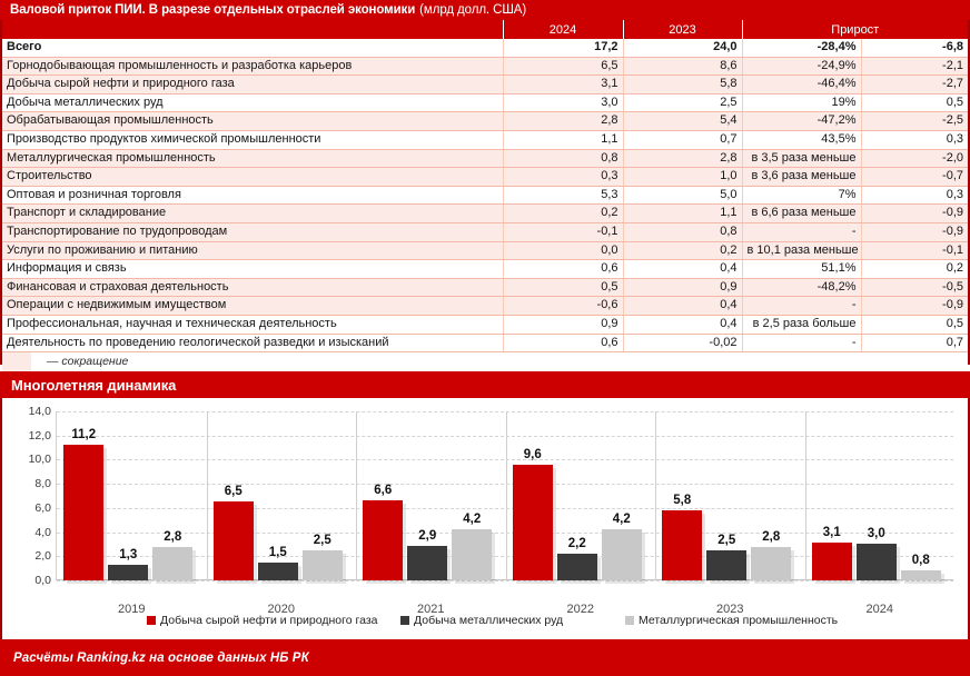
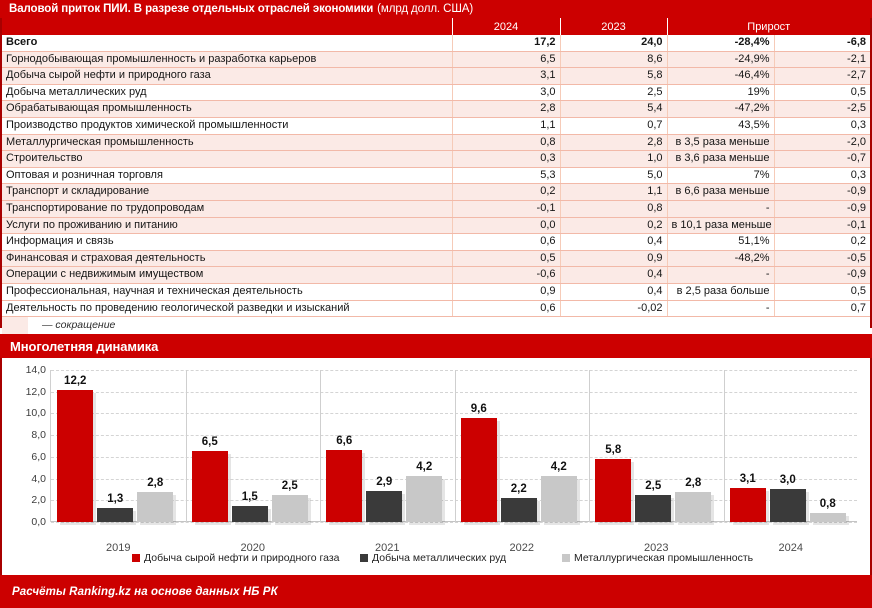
Добыча сырой нефти и природного газа/2019: 11,2 -> 12,2
